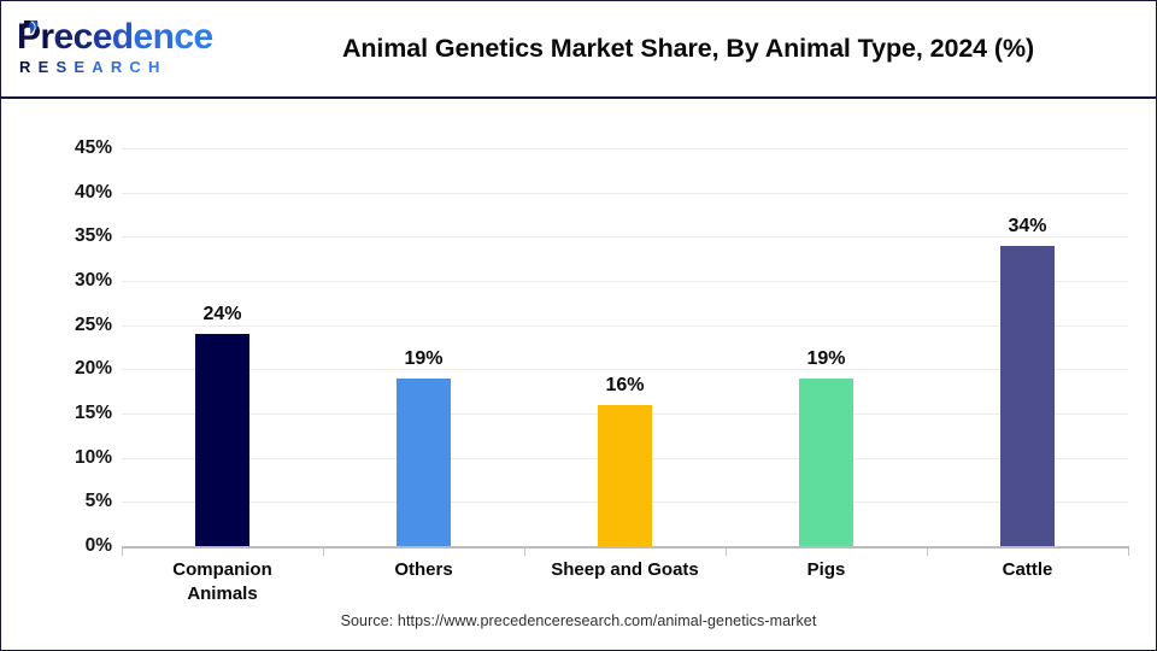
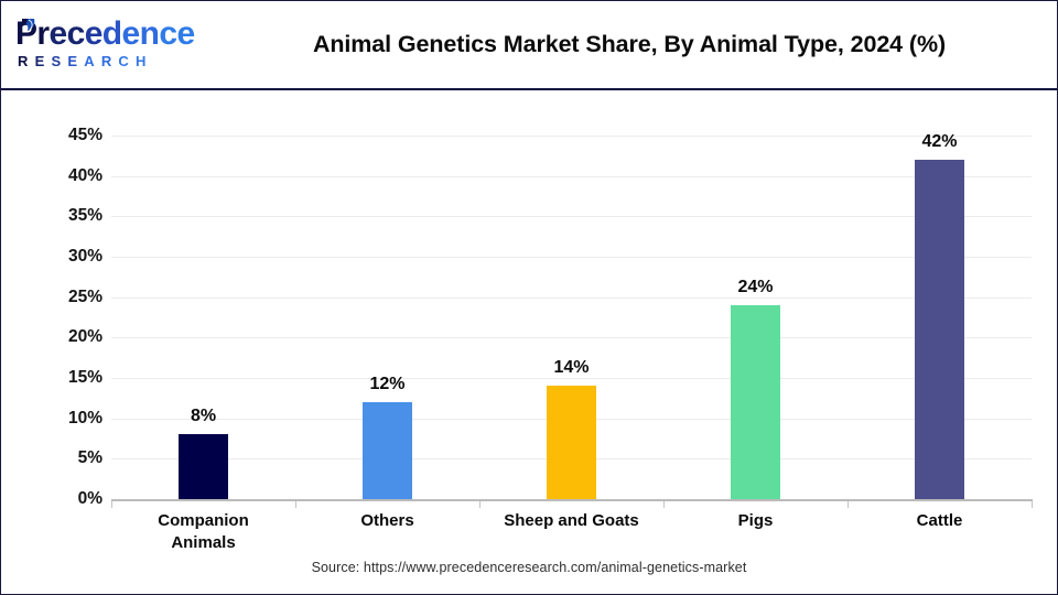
Companion Animals: 24% -> 8%
Others: 19% -> 12%
Sheep and Goats: 16% -> 14%
Pigs: 19% -> 24%
Cattle: 34% -> 42%
